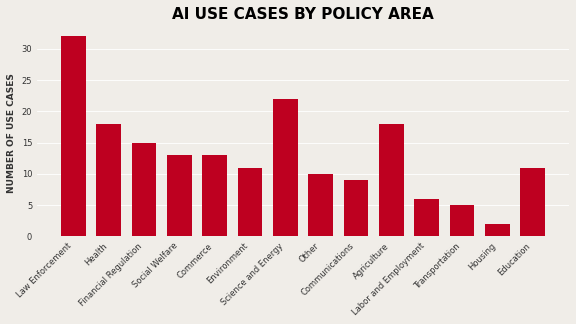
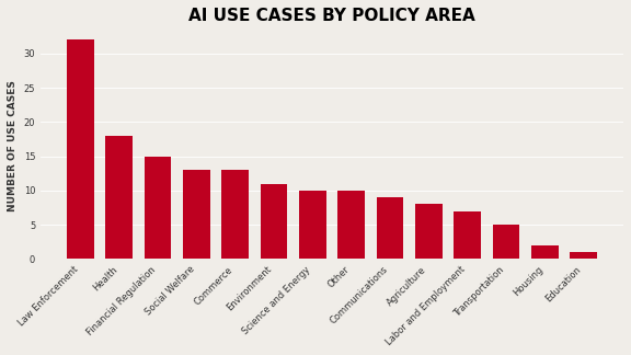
Science and Energy: 22 -> 10
Agriculture: 18 -> 8
Labor and Employment: 6 -> 7
Education: 11 -> 1
